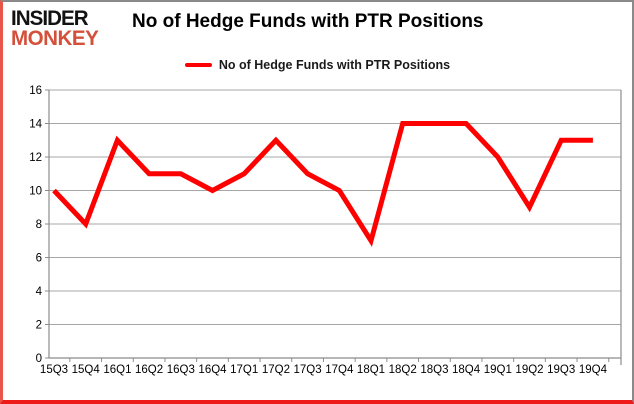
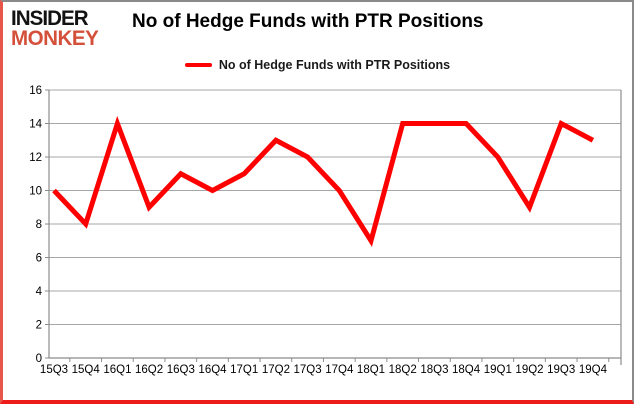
16Q1: 13 -> 14
16Q2: 11 -> 9
17Q3: 11 -> 12
19Q3: 13 -> 14
